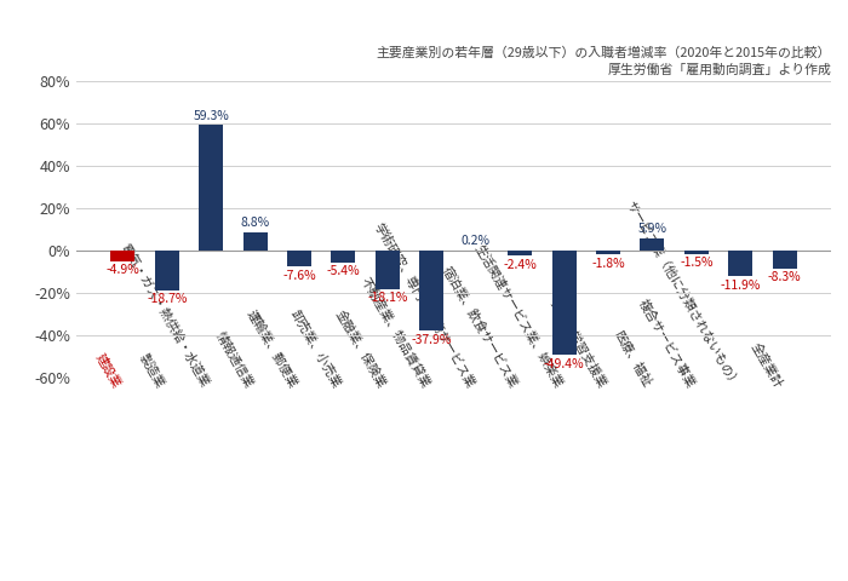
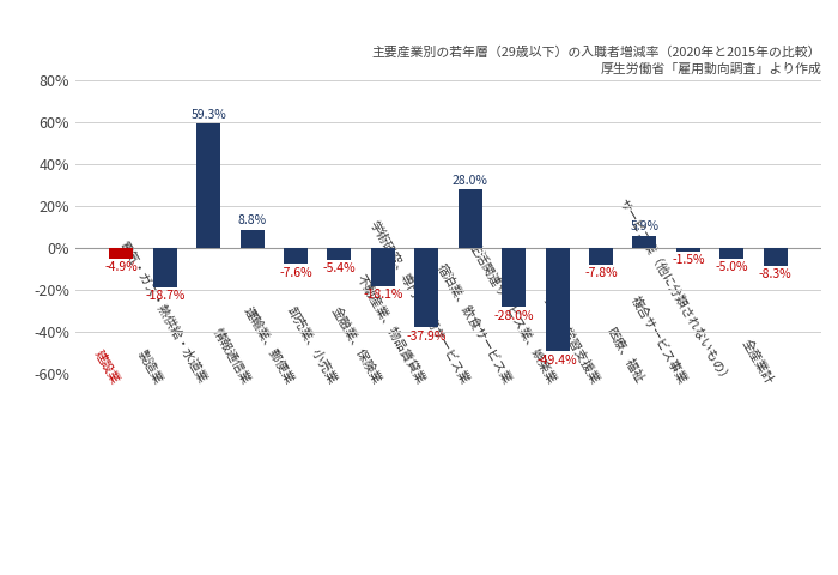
学術研究、専門・技術サービス業: 0% -> 28%
宿泊業、飲食サービス業: -2% -> -28%
教育、学習支援業: -1.8% -> -7.8%
サービス業（他に分類されないもの）: -12% -> -5%
